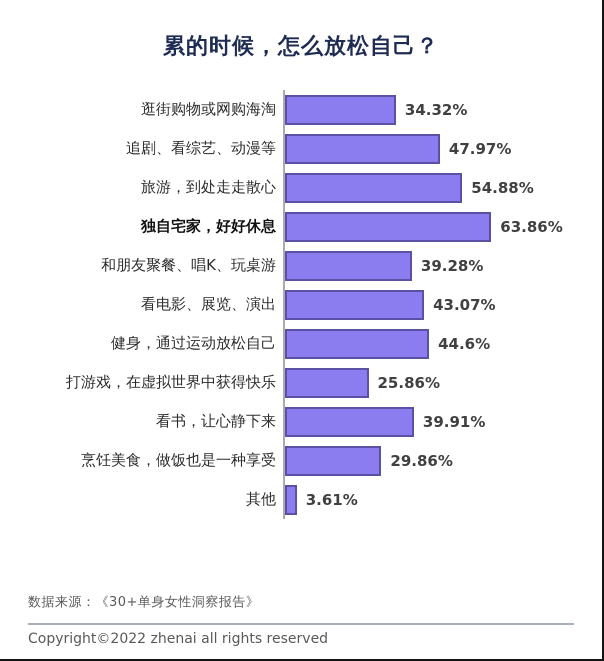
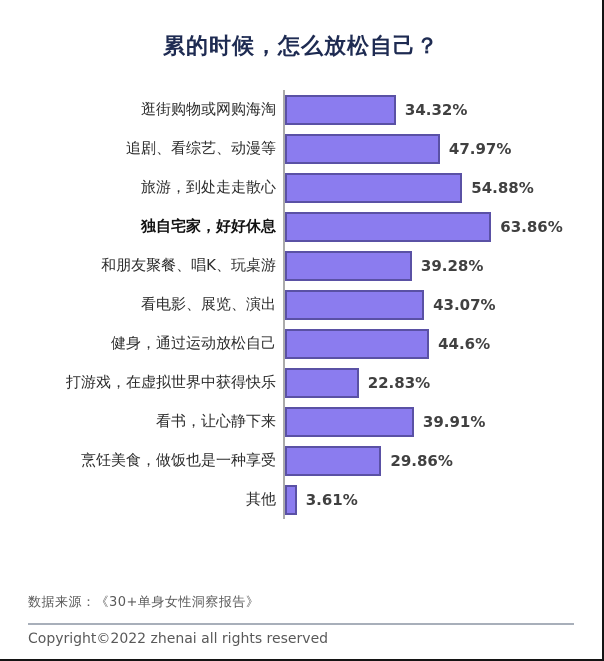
打游戏，在虚拟世界中获得快乐: 25.86% -> 22.83%
